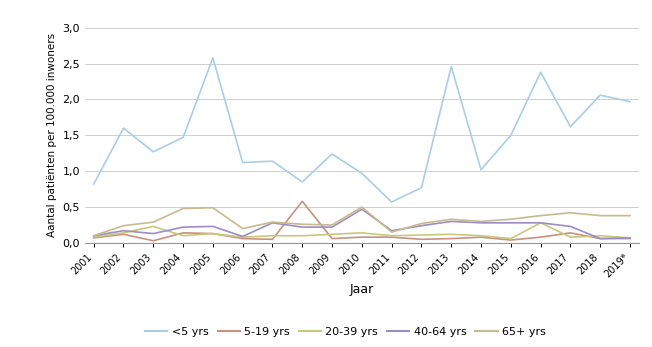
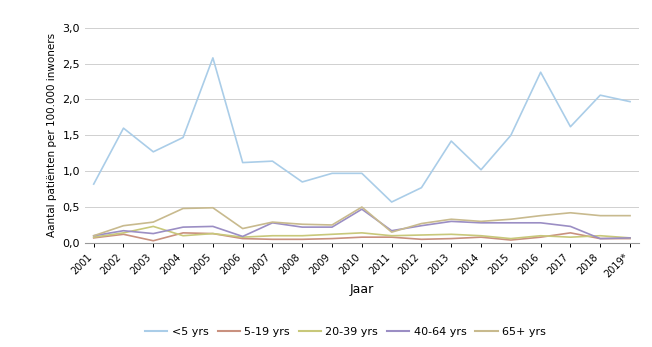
5-19 yrs/2008: 0,58 -> 0,05
<5 yrs/2009: 1,24 -> 0,97
<5 yrs/2013: 2,46 -> 1,42
20-39 yrs/2016: 0,28 -> 0,10
